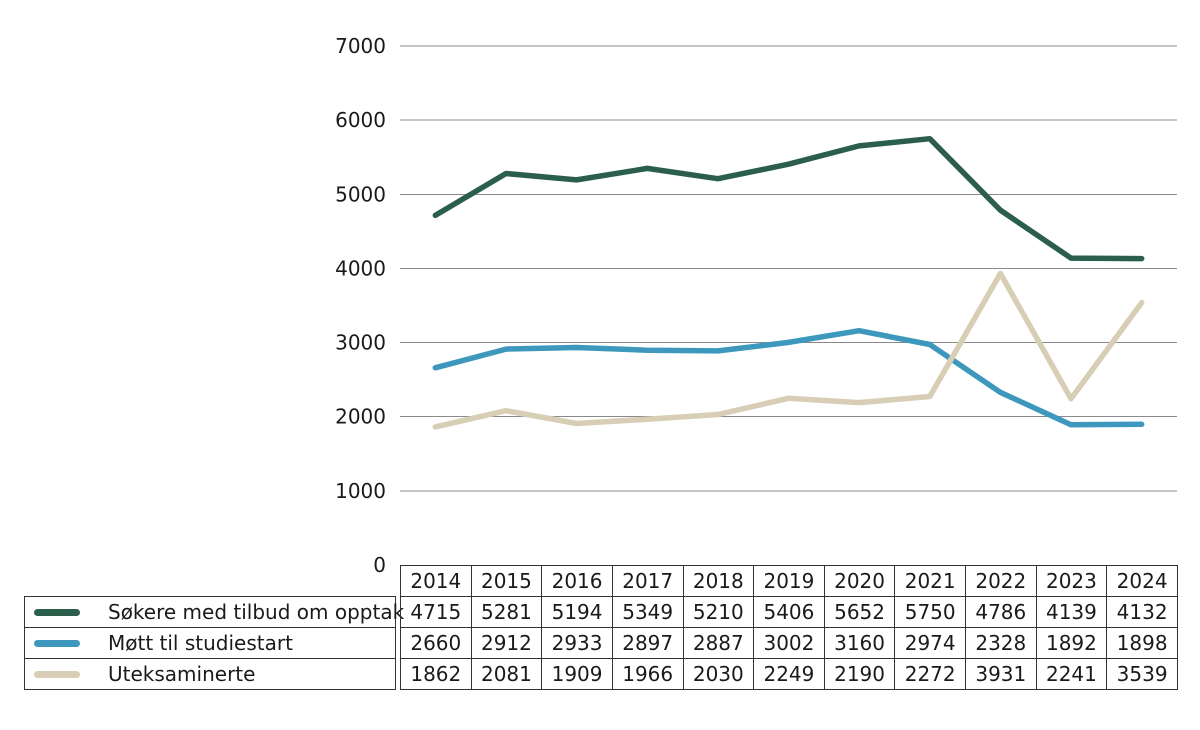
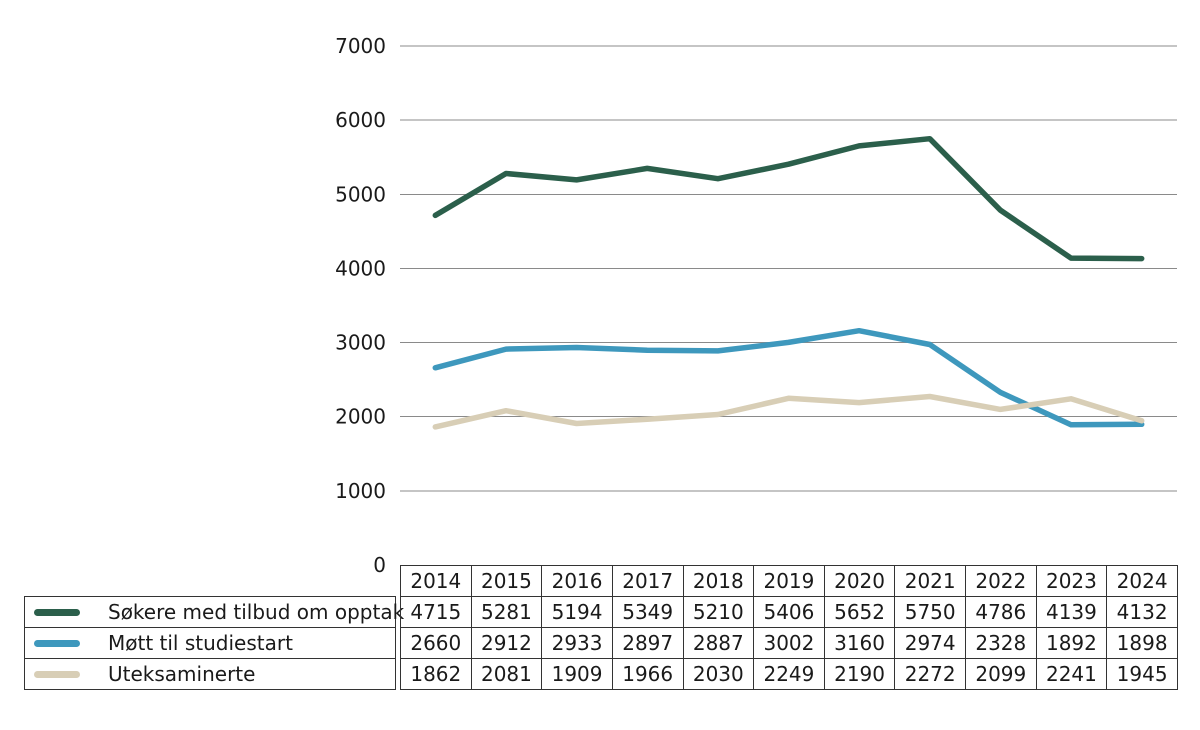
Uteksaminerte/2022: 3931 -> 2099
Uteksaminerte/2024: 3539 -> 1945
